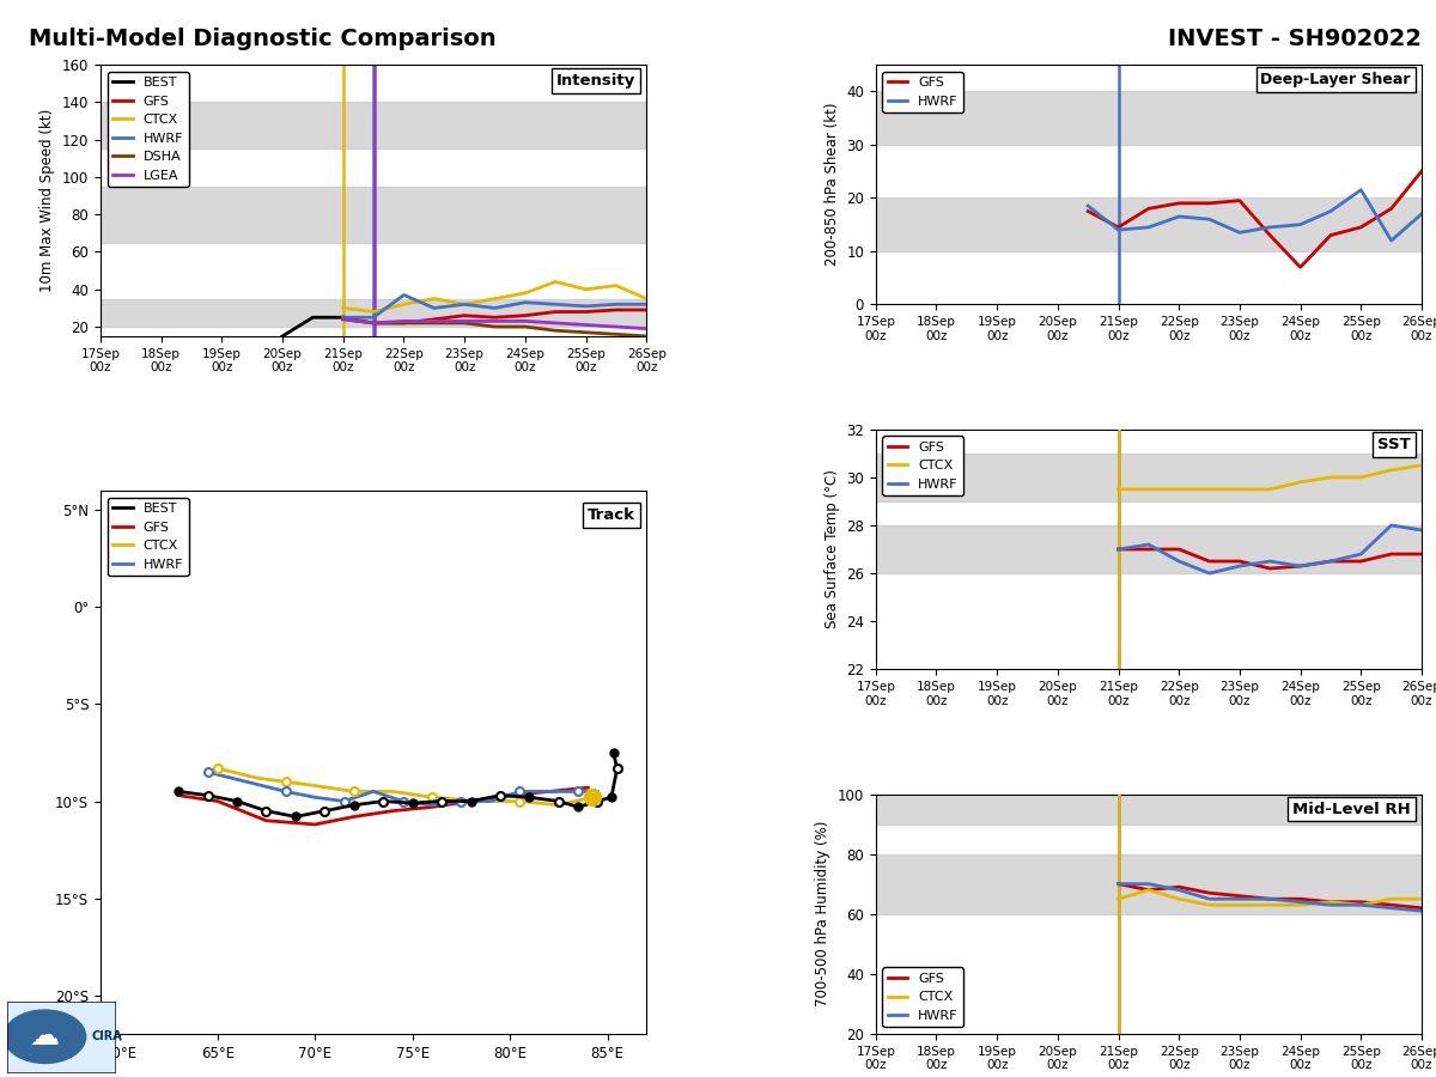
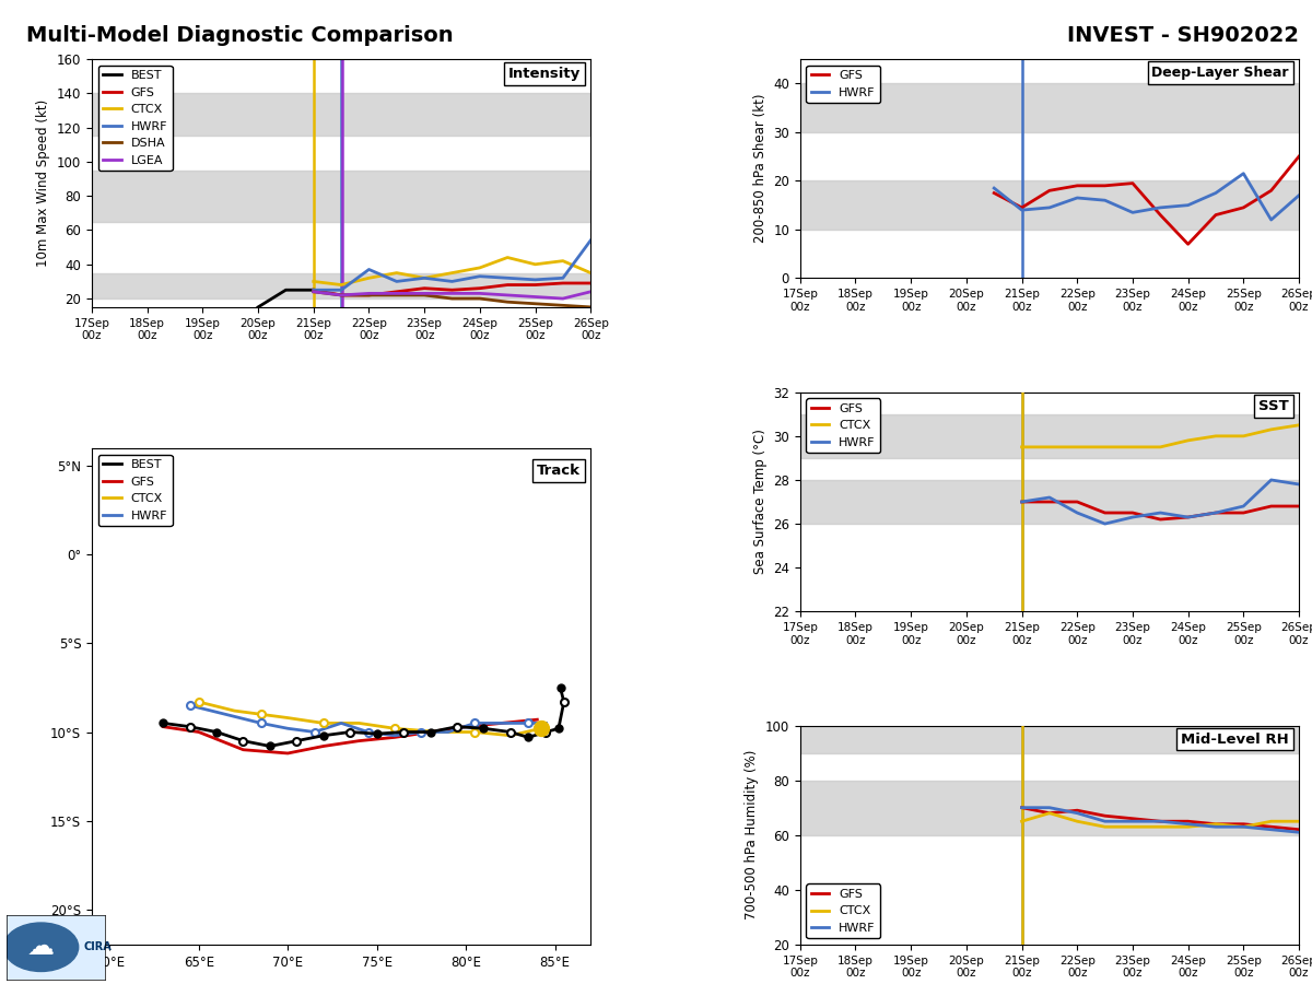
HWRF/26Sep 00z: 32 -> 54
LGEA/26Sep 00z: 19 -> 24
